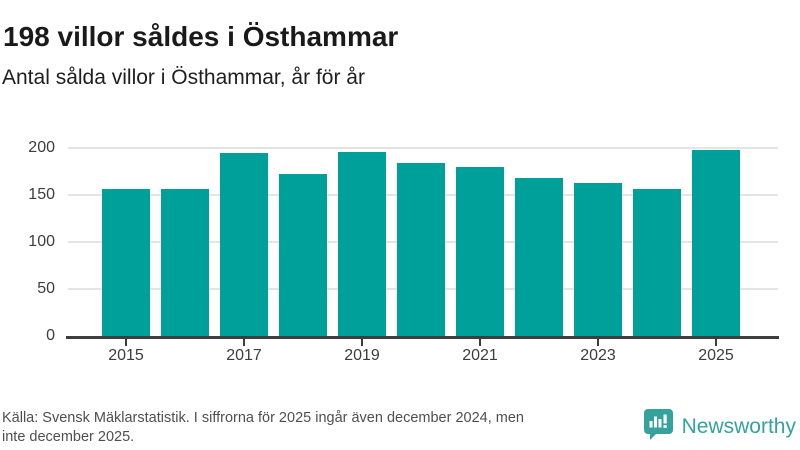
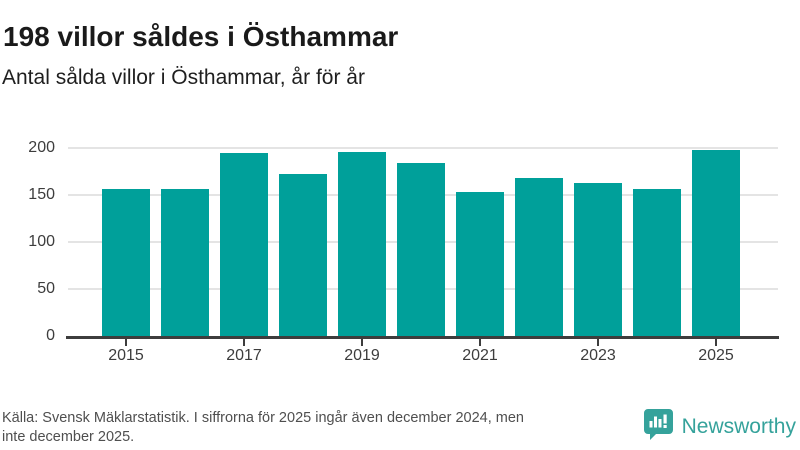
2021: 180 -> 150
